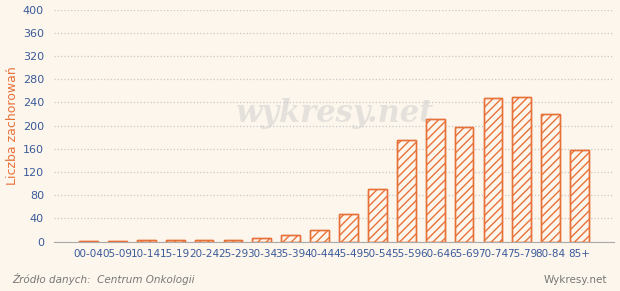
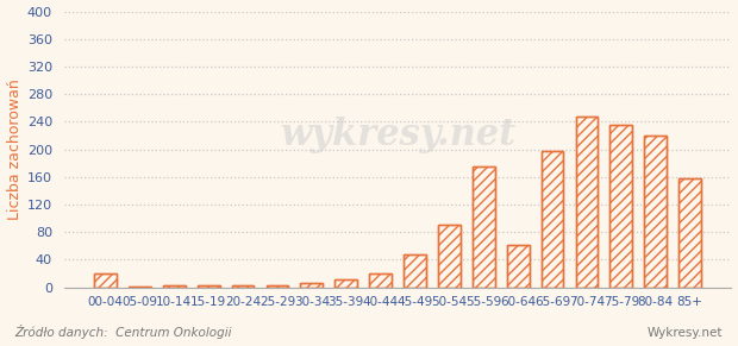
00-04: 1 -> 20
60-64: 212 -> 62
75-79: 250 -> 236
